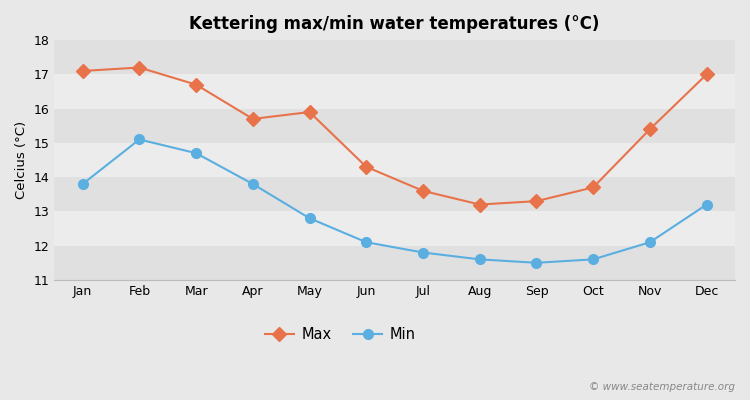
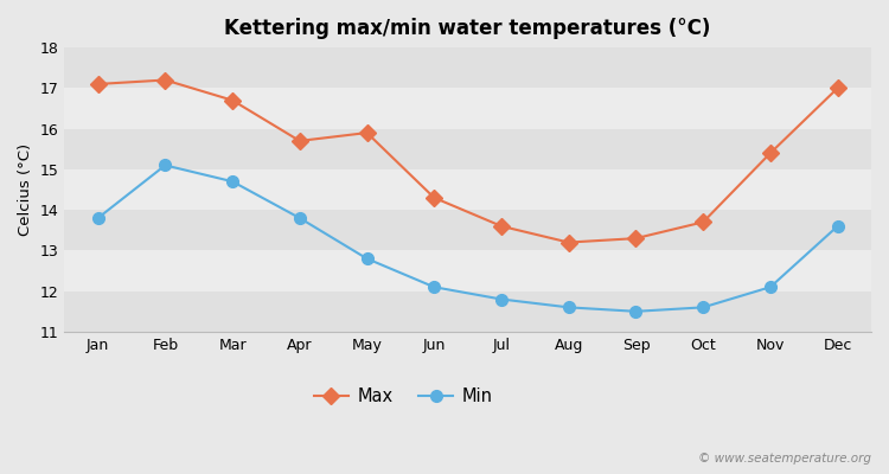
Min/Dec: 13.2 -> 13.6
